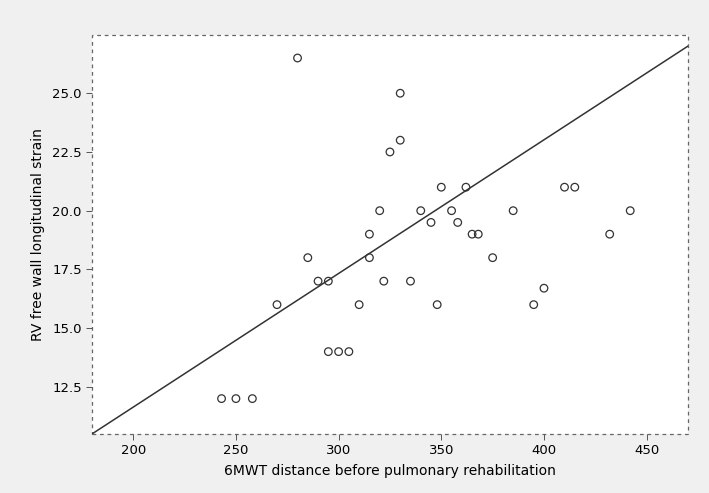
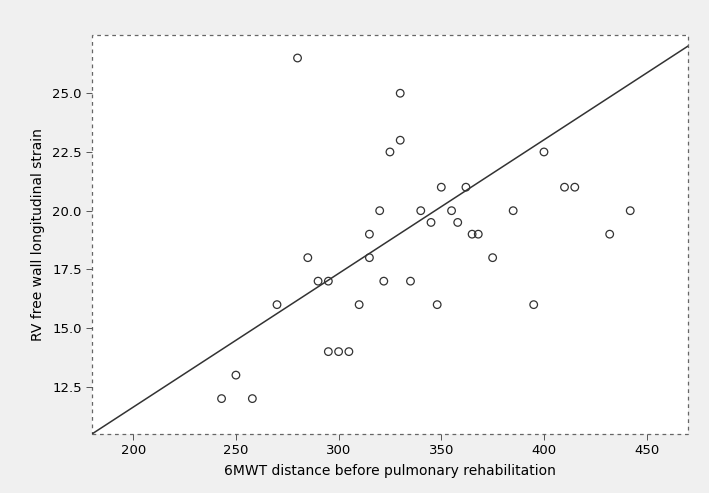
250: 12.0 -> 13.0
400: 16.7 -> 22.5
